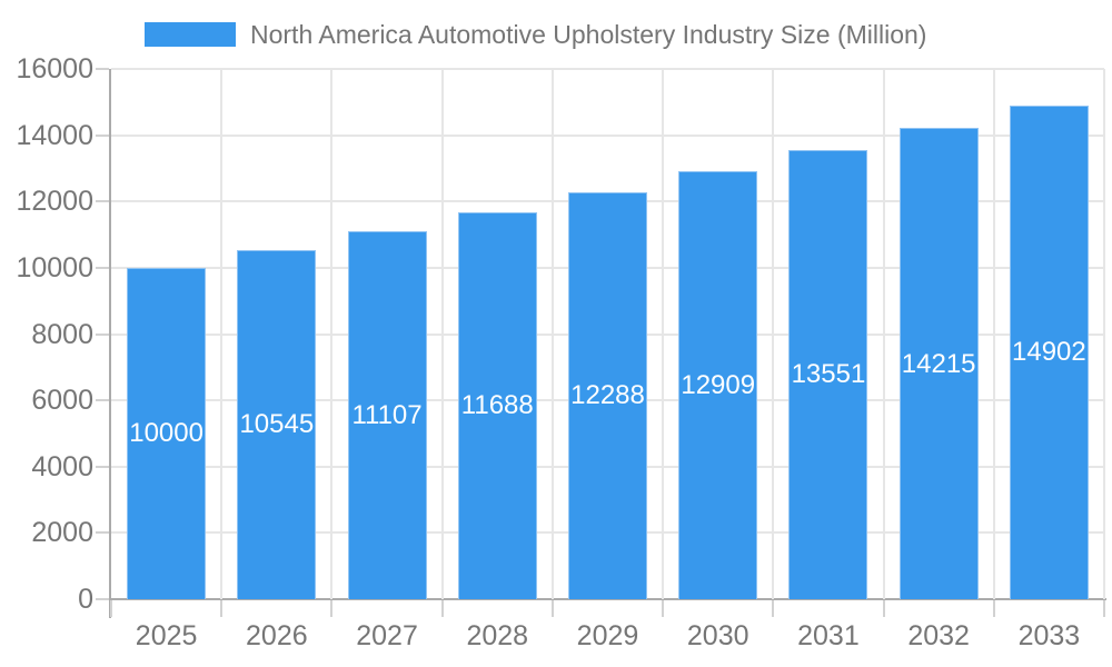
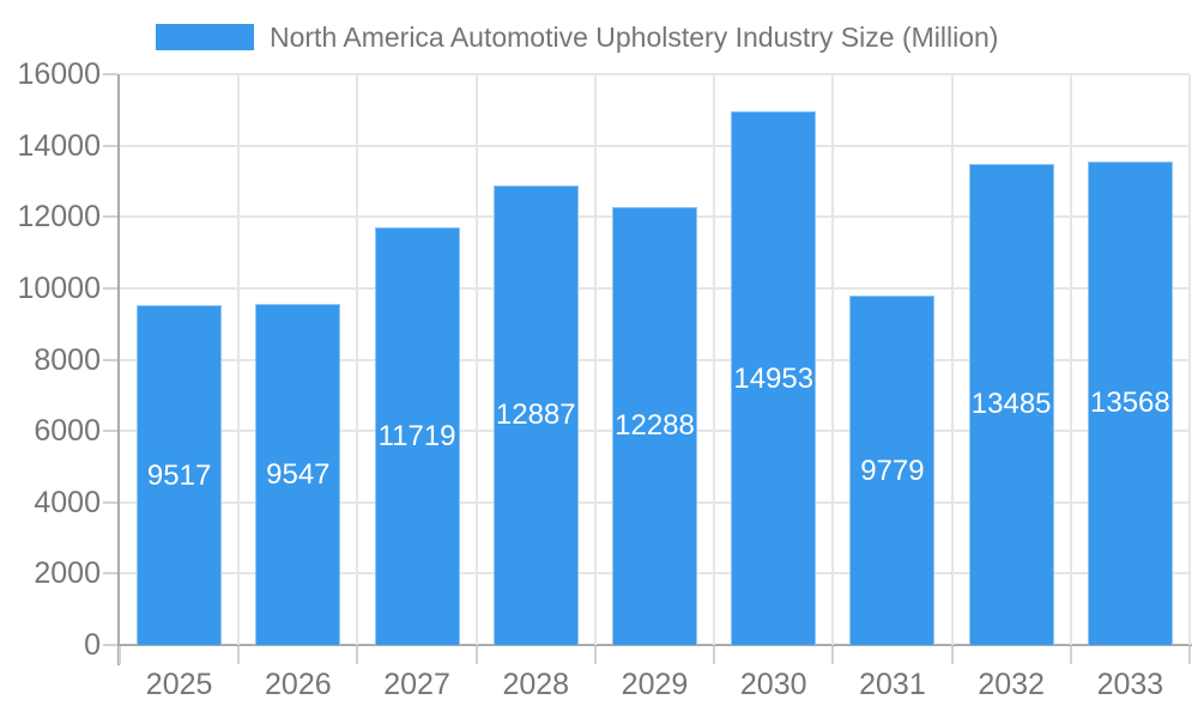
2025: 10000 -> 9517
2026: 10545 -> 9547
2027: 11107 -> 11719
2028: 11688 -> 12887
2030: 12909 -> 14953
2031: 13551 -> 9779
2032: 14215 -> 13485
2033: 14902 -> 13568
